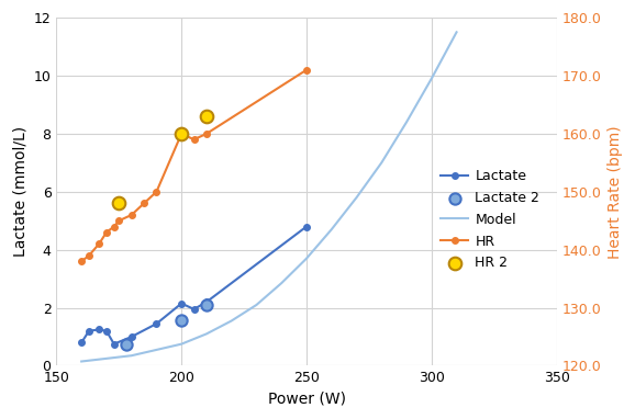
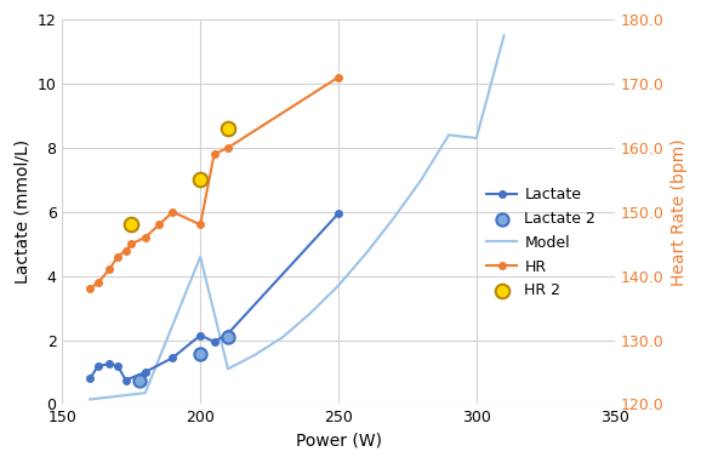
Model/200: 0.75 -> 4.60
HR/200: 160 -> 148
HR 2/200: 160 -> 155
Lactate/250: 4.80 -> 5.95
Model/300: 9.90 -> 8.30
